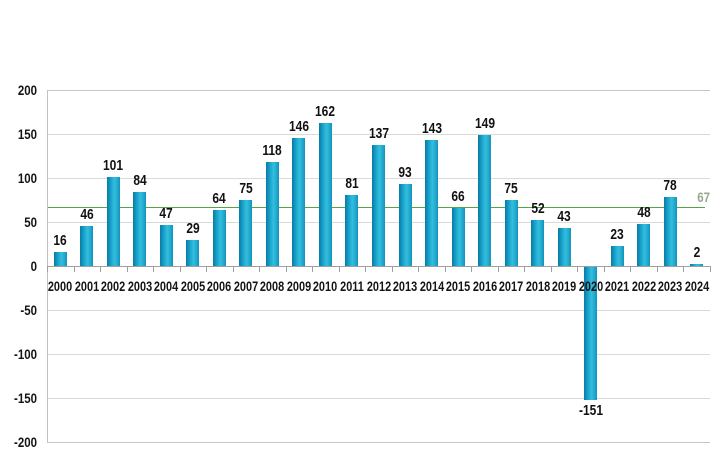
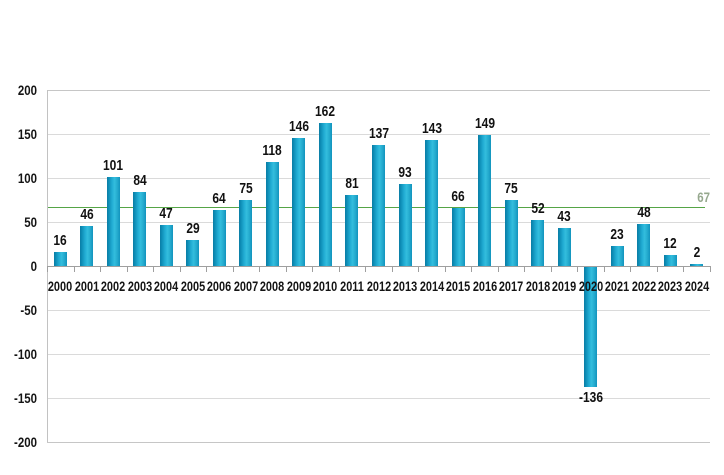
2020: -151 -> -136
2023: 78 -> 12
